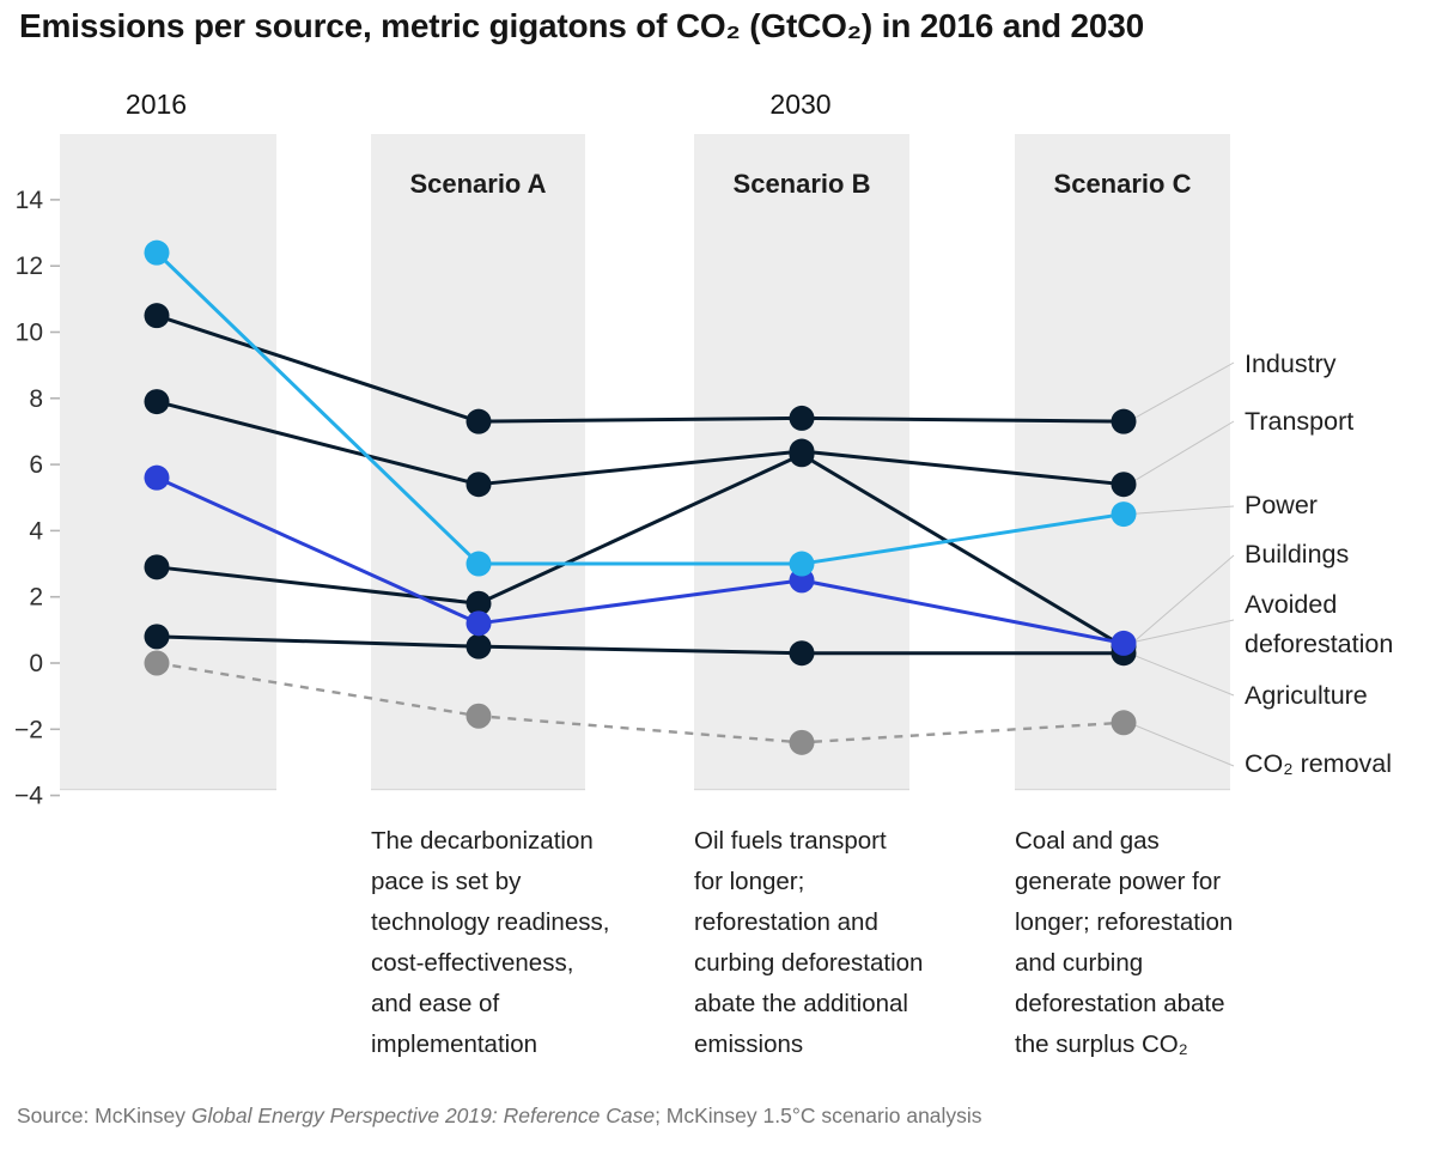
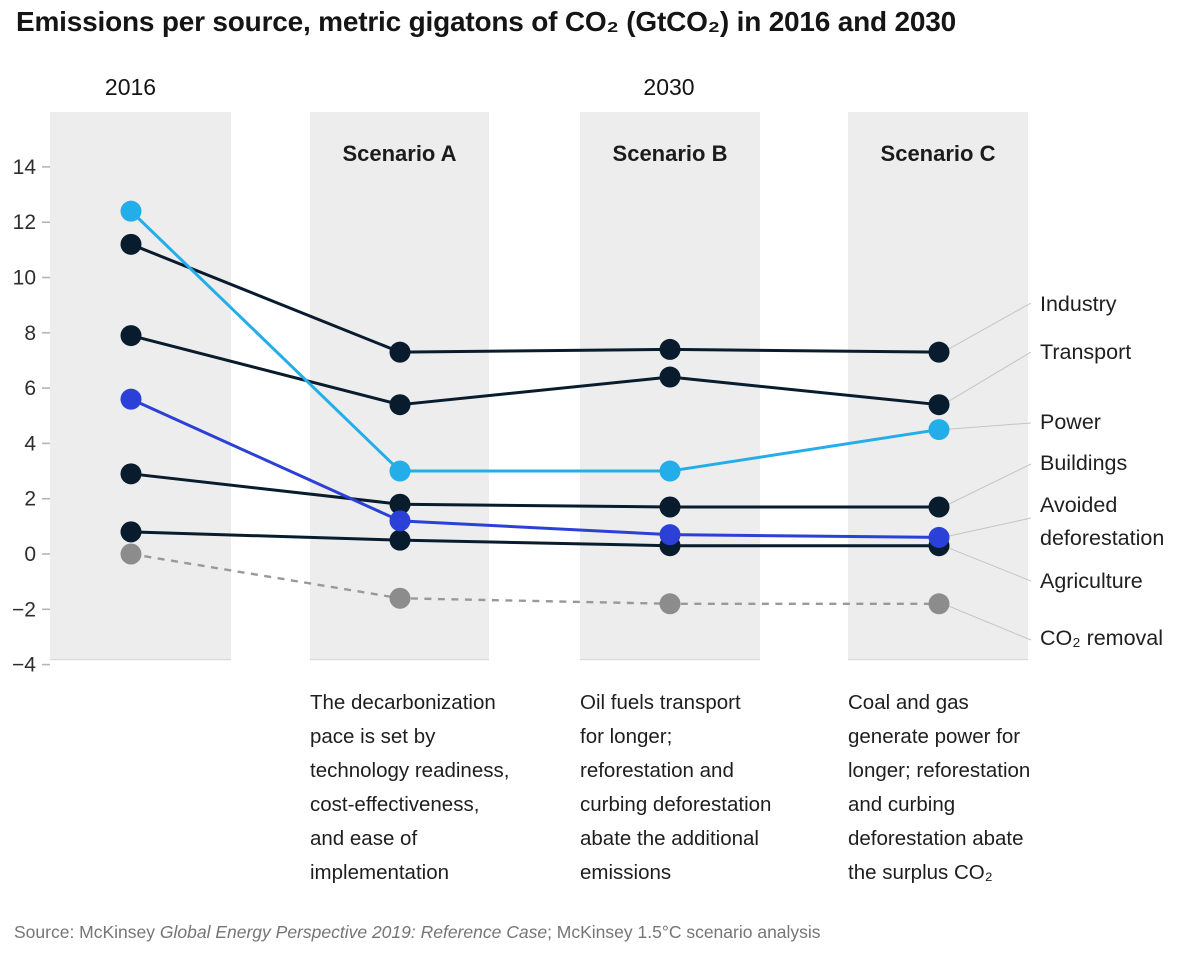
Industry/2016: 10.5 -> 11.2
Buildings/Scenario B: 6.3 -> 1.7
CO₂ removal/Scenario B: -2.4 -> -1.8
Avoided deforestation/Scenario B: 2.5 -> 0.7
Buildings/Scenario C: 0.5 -> 1.7
